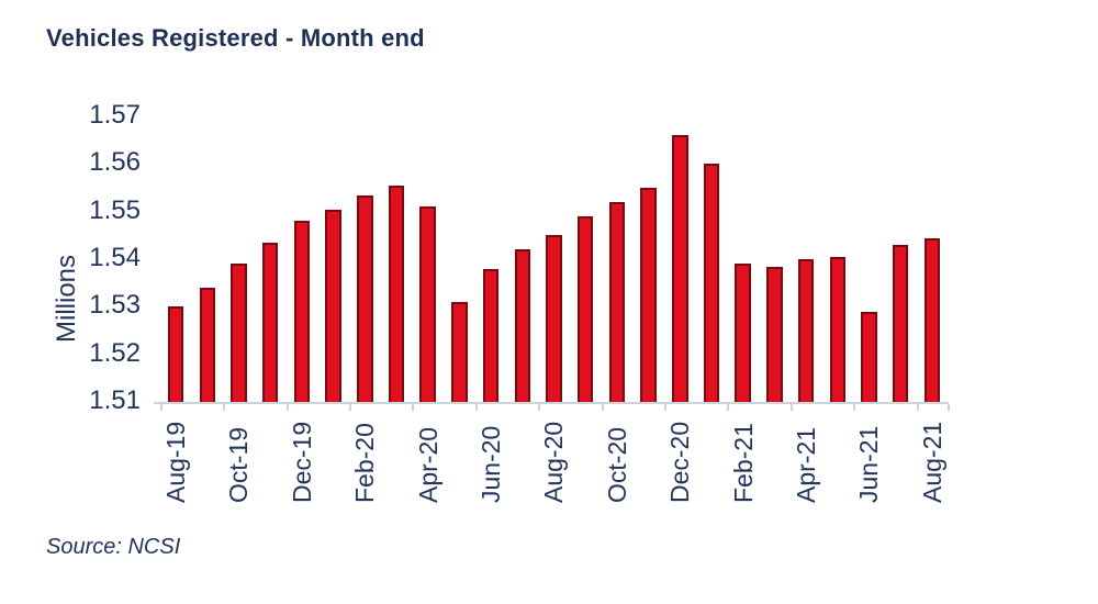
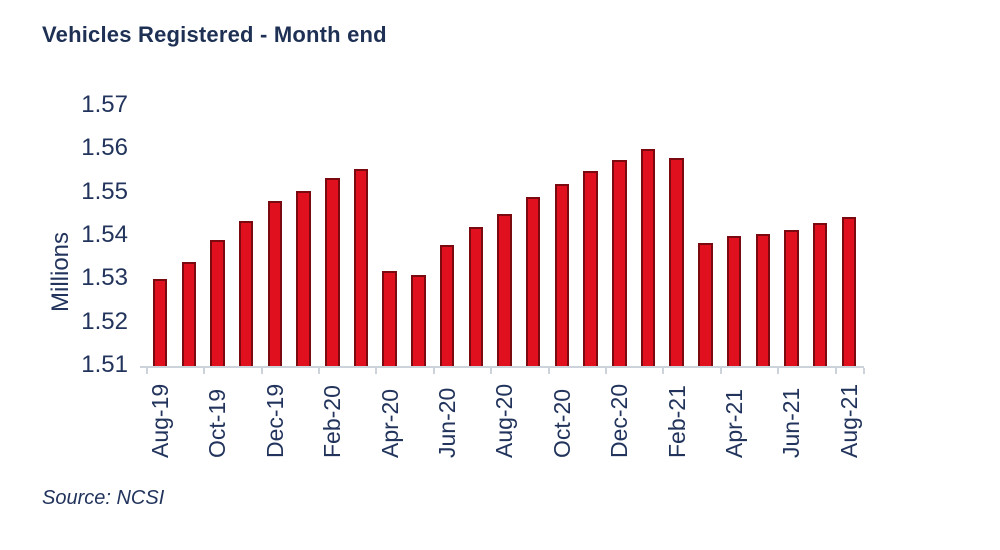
Apr-20: 1.551 -> 1.532
Dec-20: 1.566 -> 1.558
Feb-21: 1.539 -> 1.558
Jun-21: 1.529 -> 1.542
